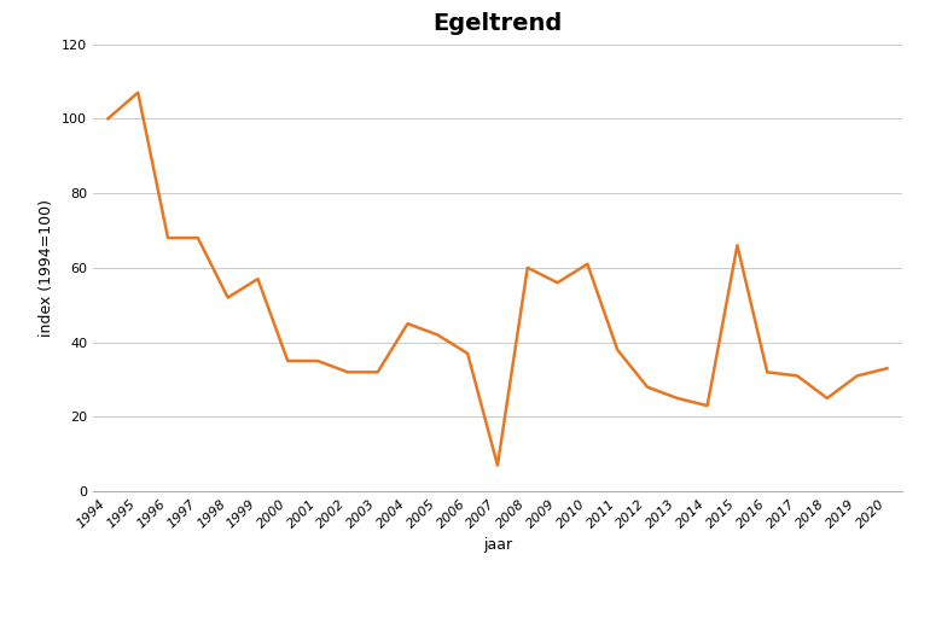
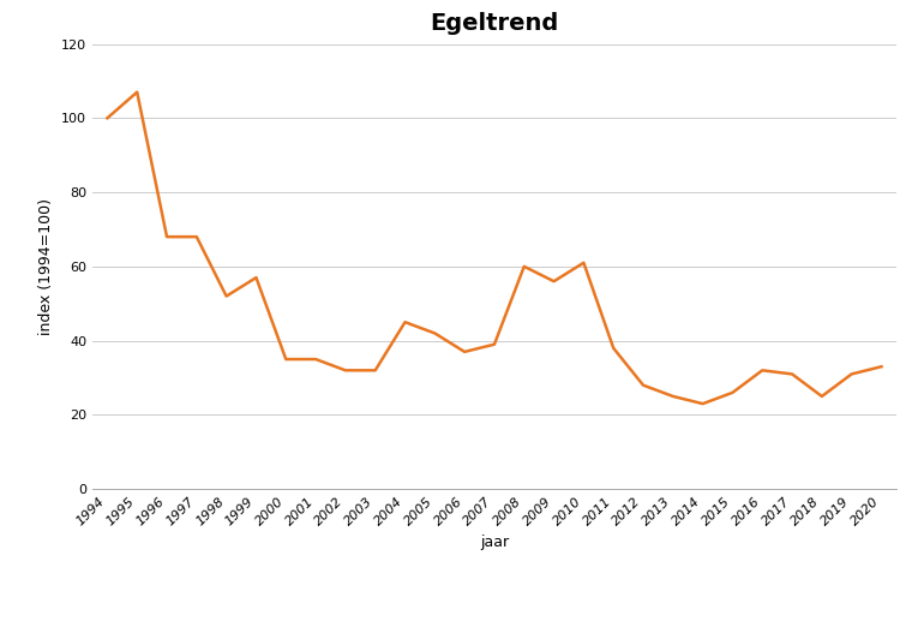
2007: 7 -> 39
2015: 66 -> 26
